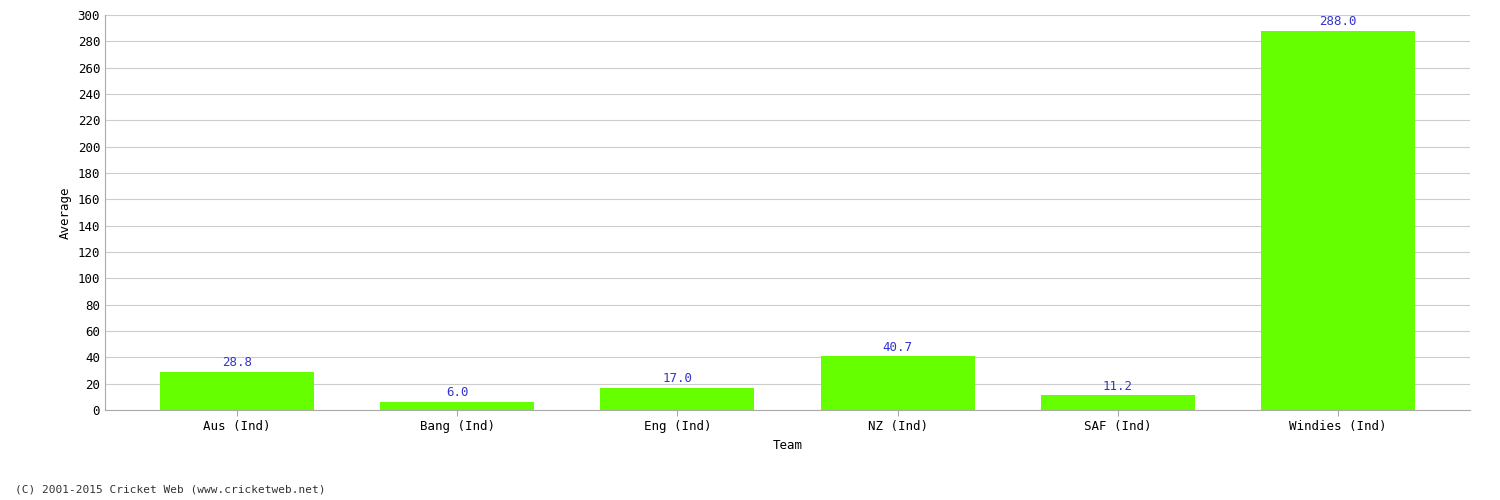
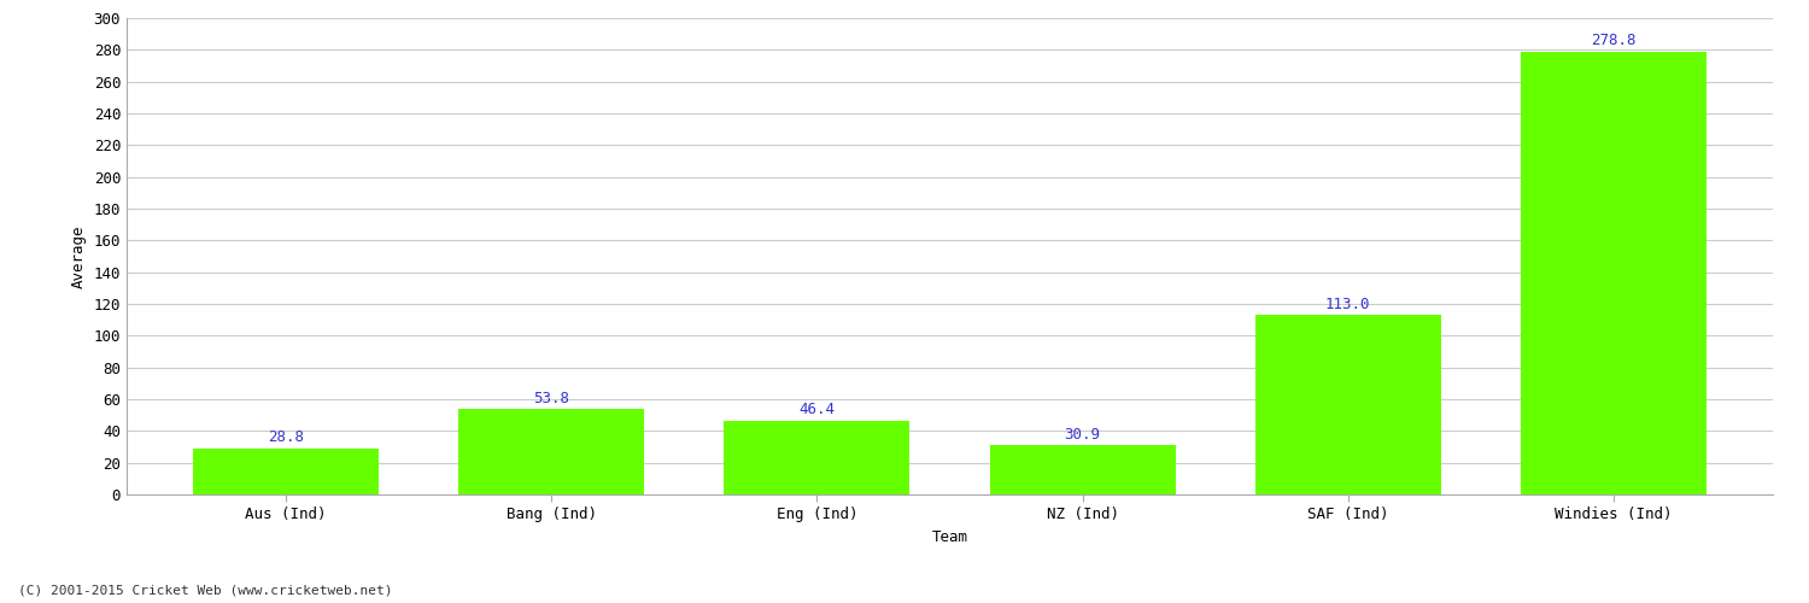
Bang (Ind): 6.0 -> 53.8
Eng (Ind): 17.0 -> 46.4
NZ (Ind): 40.7 -> 30.9
SAF (Ind): 11.2 -> 113.0
Windies (Ind): 288.0 -> 278.8
